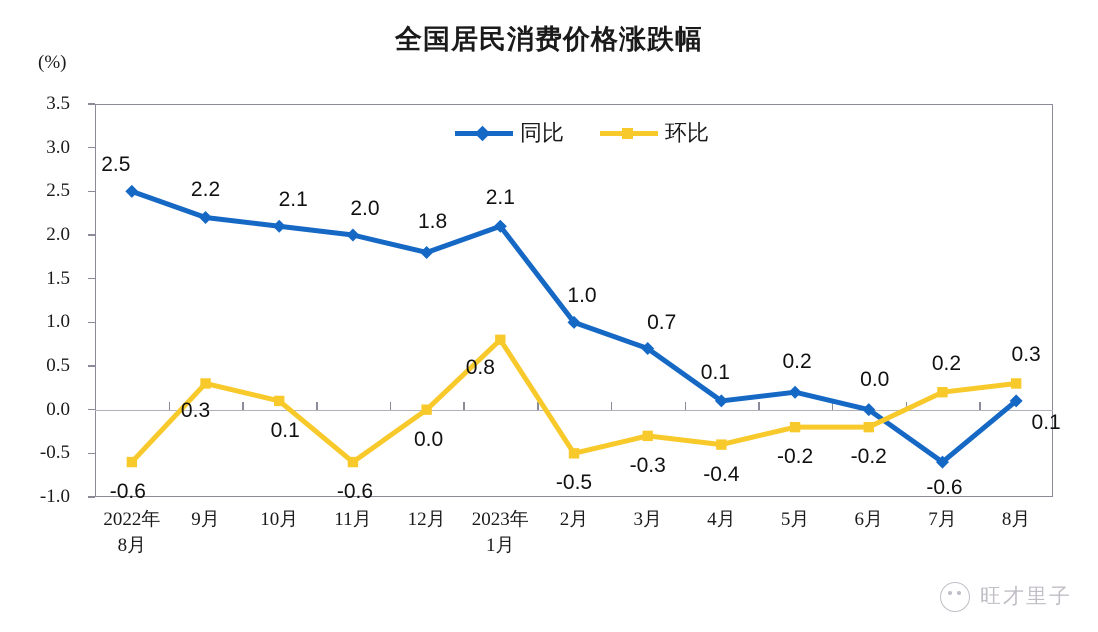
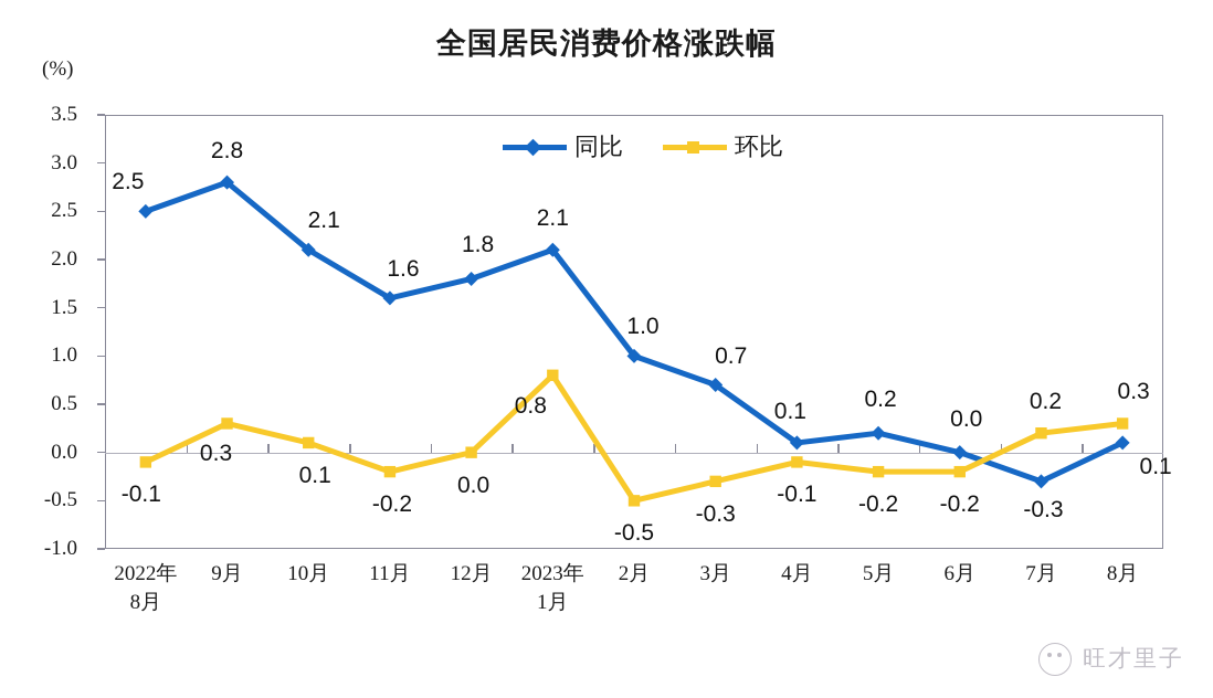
环比/2022年 8月: -0.6 -> -0.1
同比/9月: 2.2 -> 2.8
同比/11月: 2.0 -> 1.6
环比/11月: -0.6 -> -0.2
环比/4月: -0.4 -> -0.1
同比/7月: -0.6 -> -0.3
